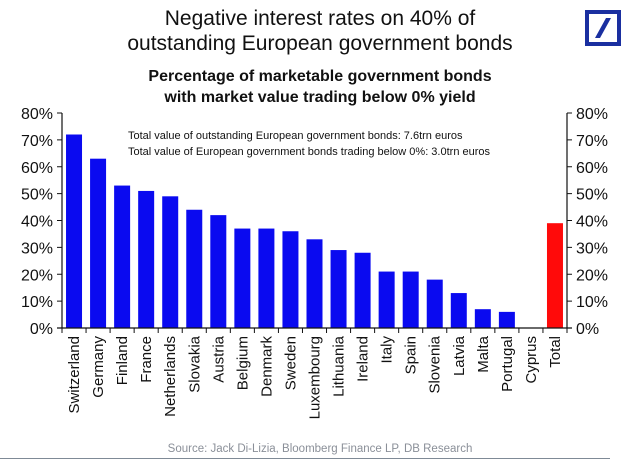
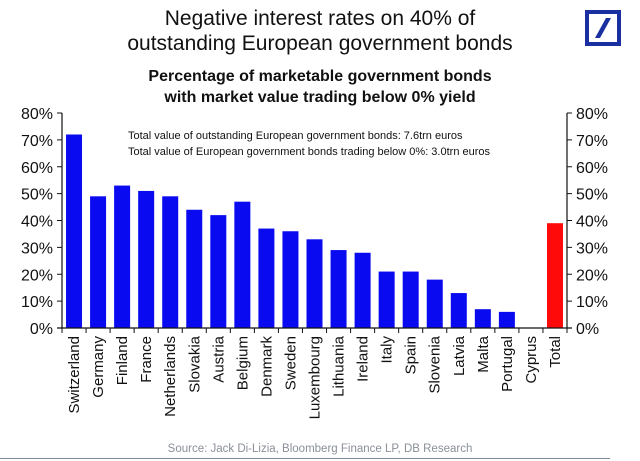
Germany: 63% -> 49%
Belgium: 37% -> 47%
